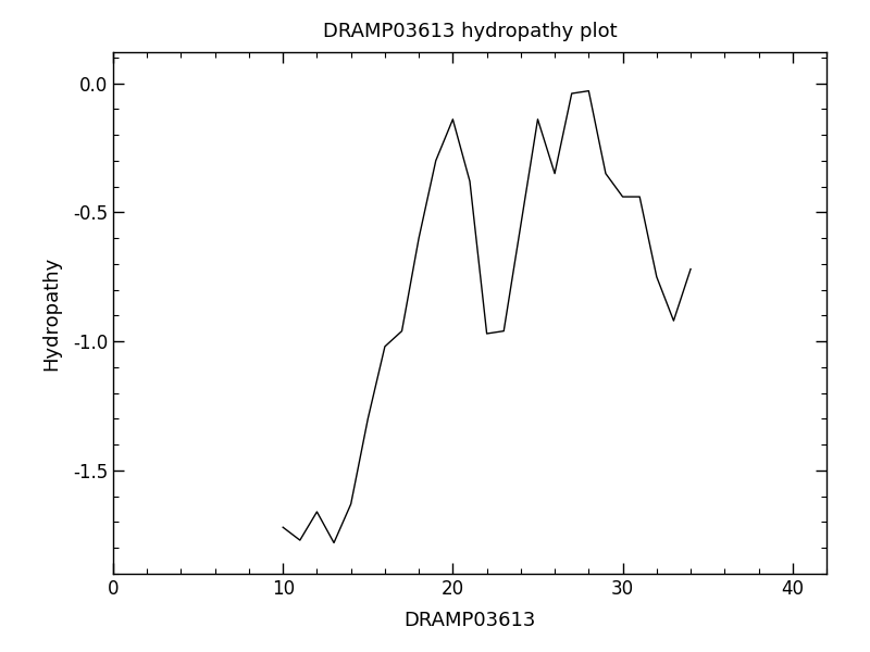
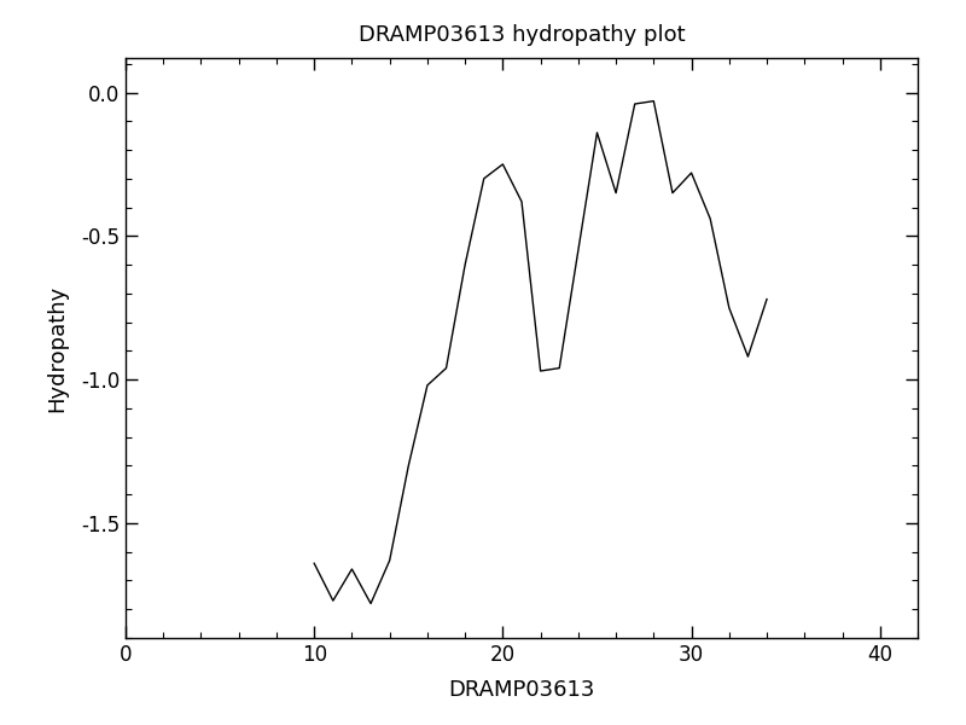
10: -1.72 -> -1.64
20: -0.14 -> -0.25
30: -0.44 -> -0.28
